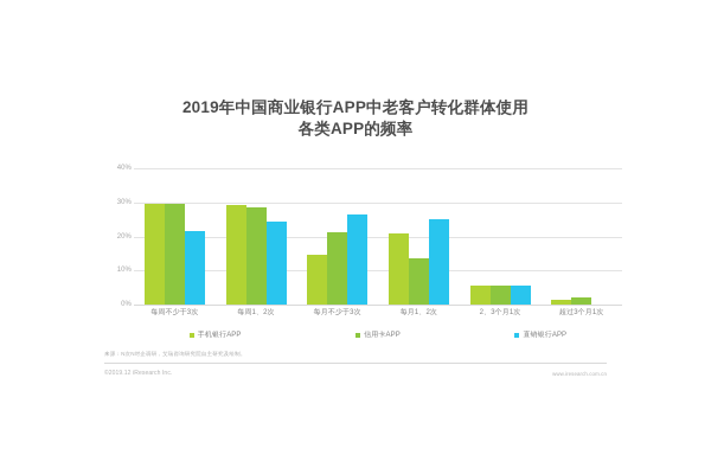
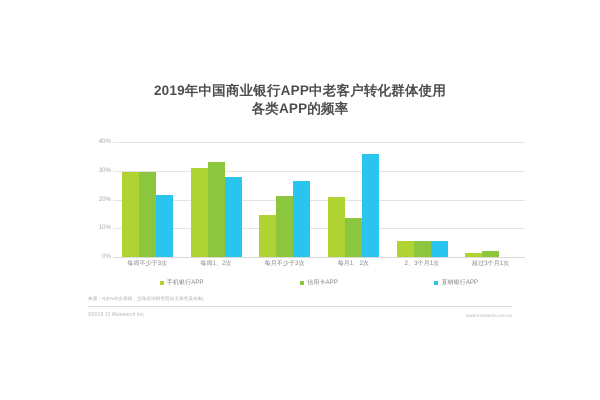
手机银行APP/每周1、2次: 29% -> 31%
信用卡APP/每周1、2次: 28% -> 33%
直销银行APP/每周1、2次: 24% -> 28%
直销银行APP/每月1、2次: 25% -> 36%
